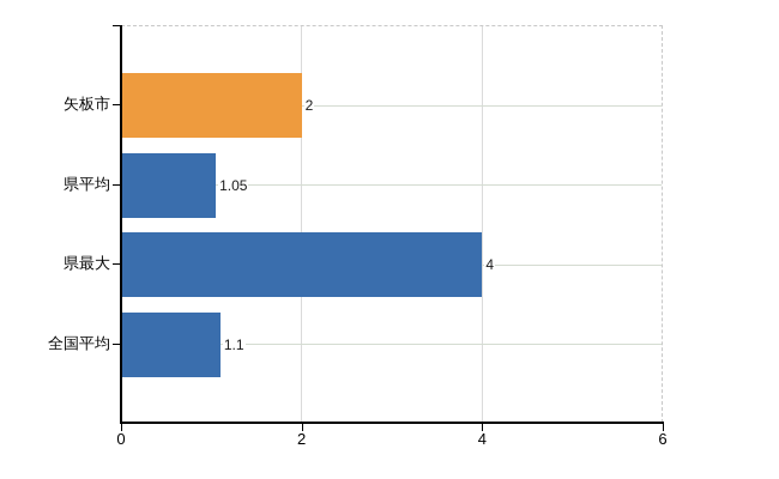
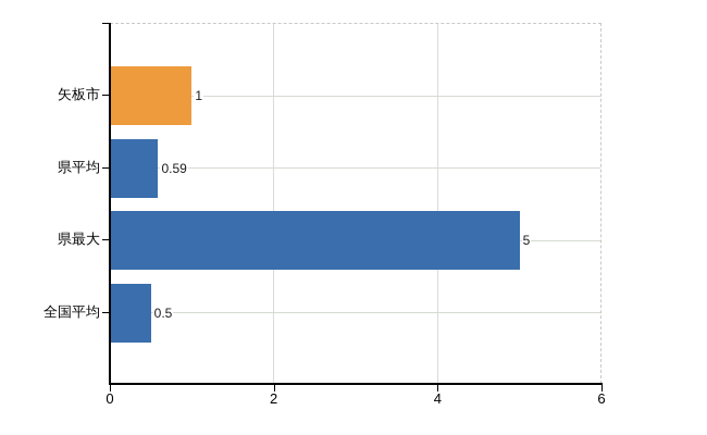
矢板市: 2 -> 1
県平均: 1.05 -> 0.59
県最大: 4 -> 5
全国平均: 1.1 -> 0.5
